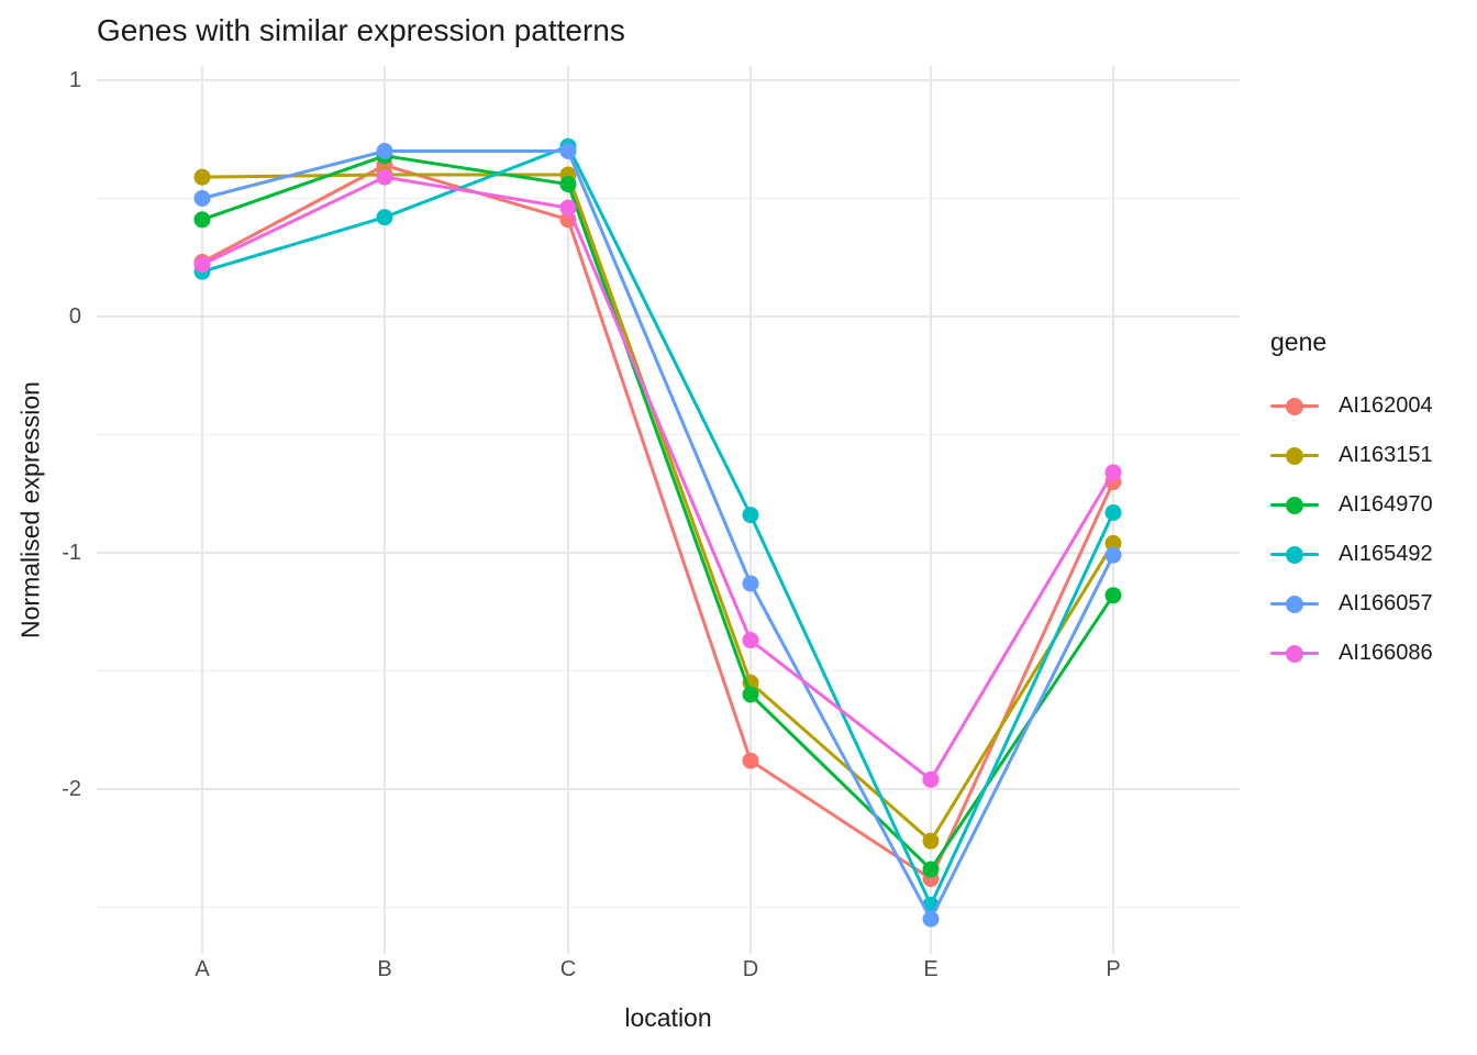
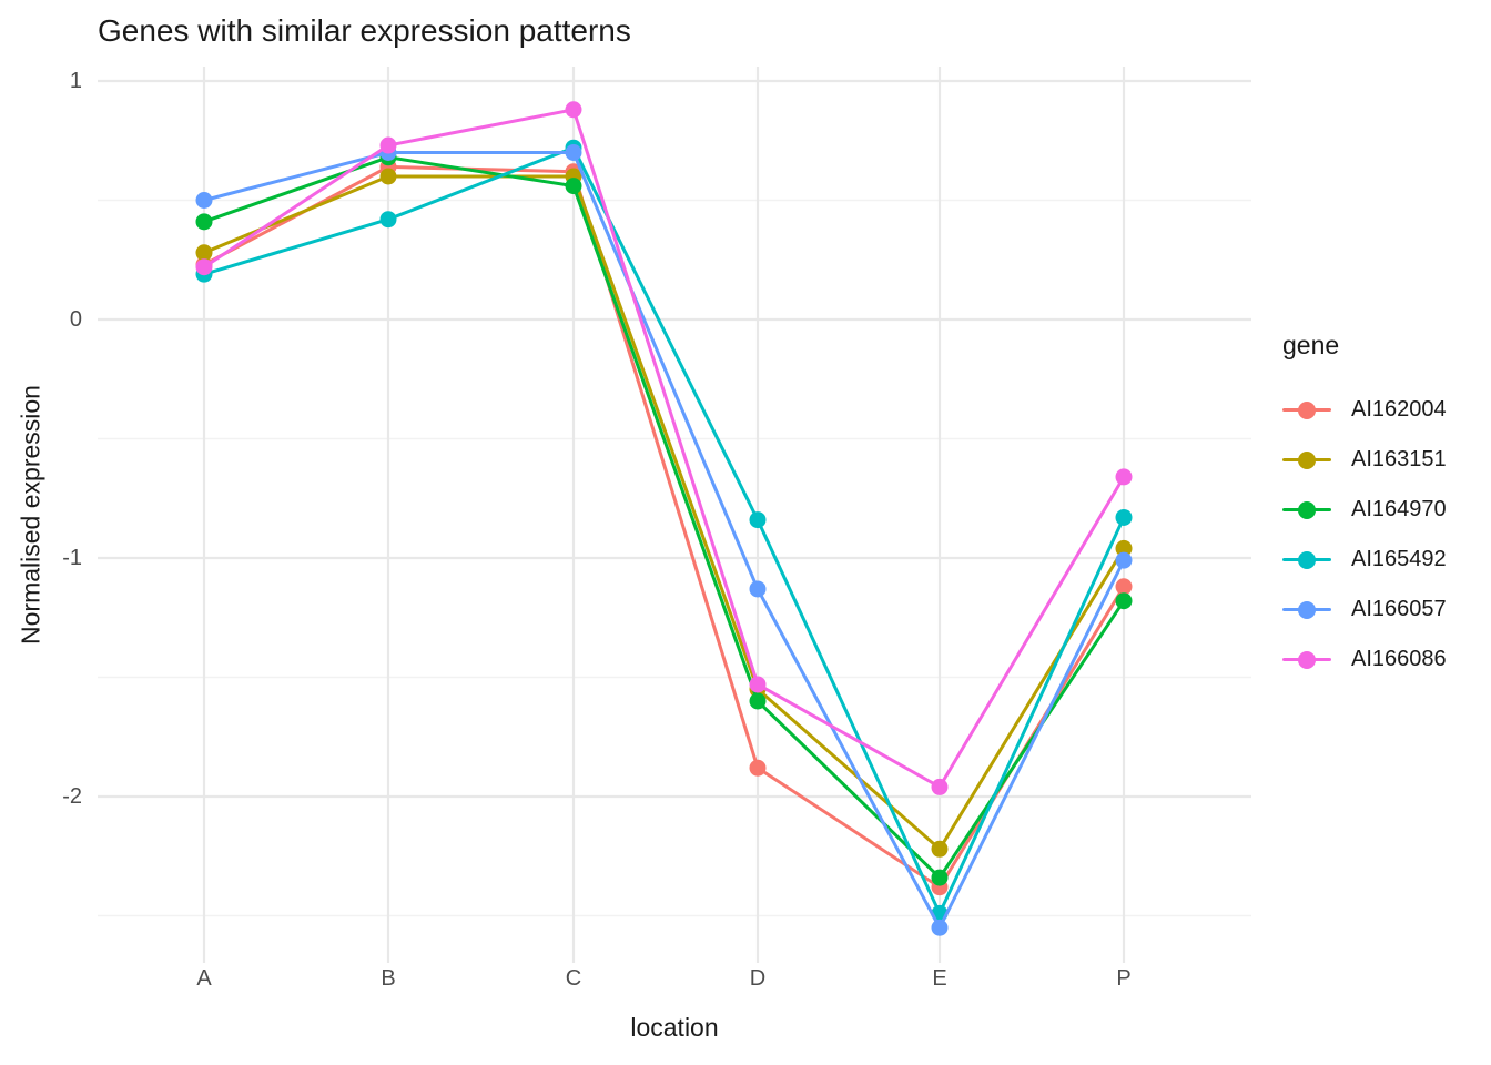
AI163151/A: 0.59 -> 0.28
AI166086/B: 0.59 -> 0.73
AI162004/C: 0.41 -> 0.62
AI166086/C: 0.46 -> 0.88
AI166086/D: -1.37 -> -1.53
AI162004/P: -0.70 -> -1.12
